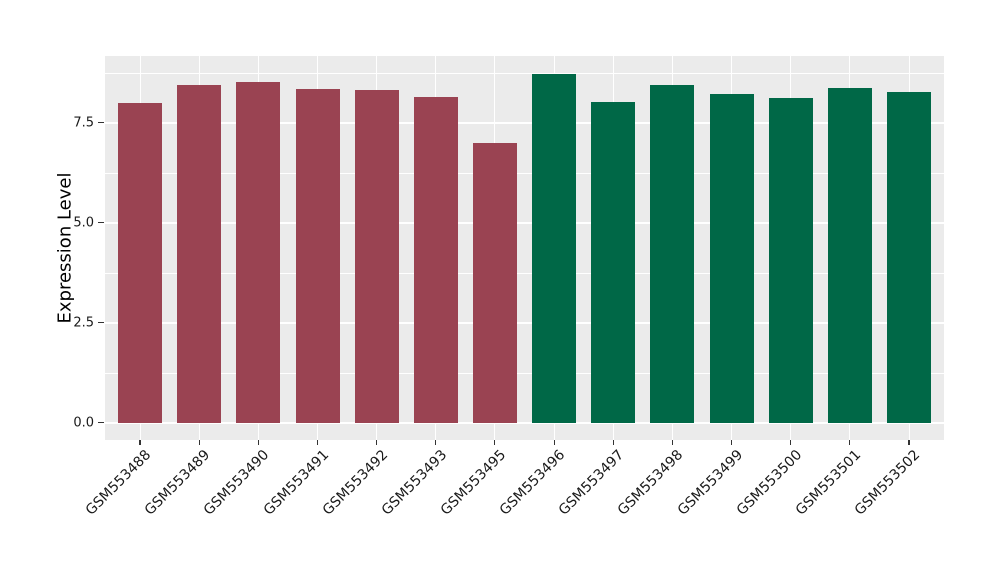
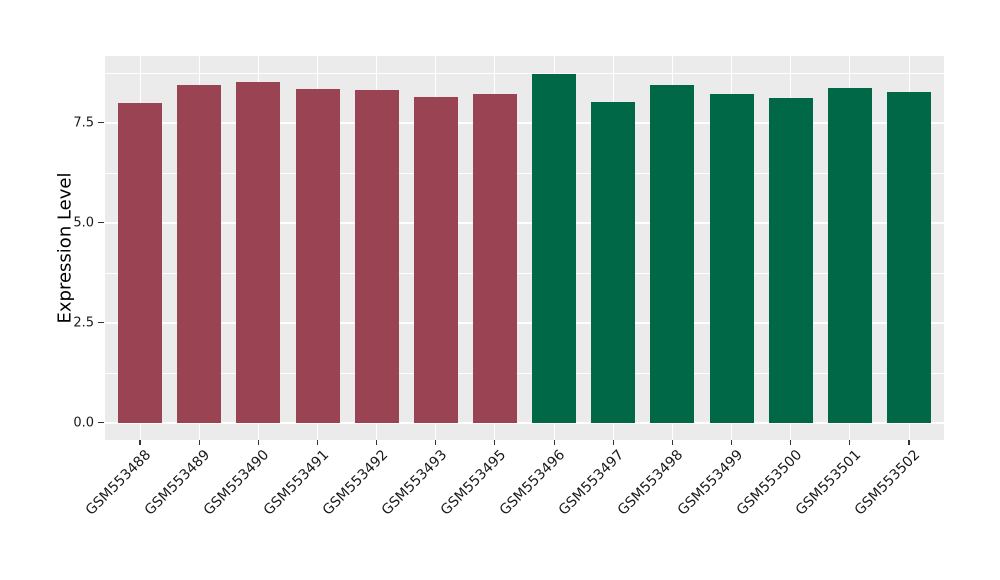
GSM553495: 7.0 -> 8.2
